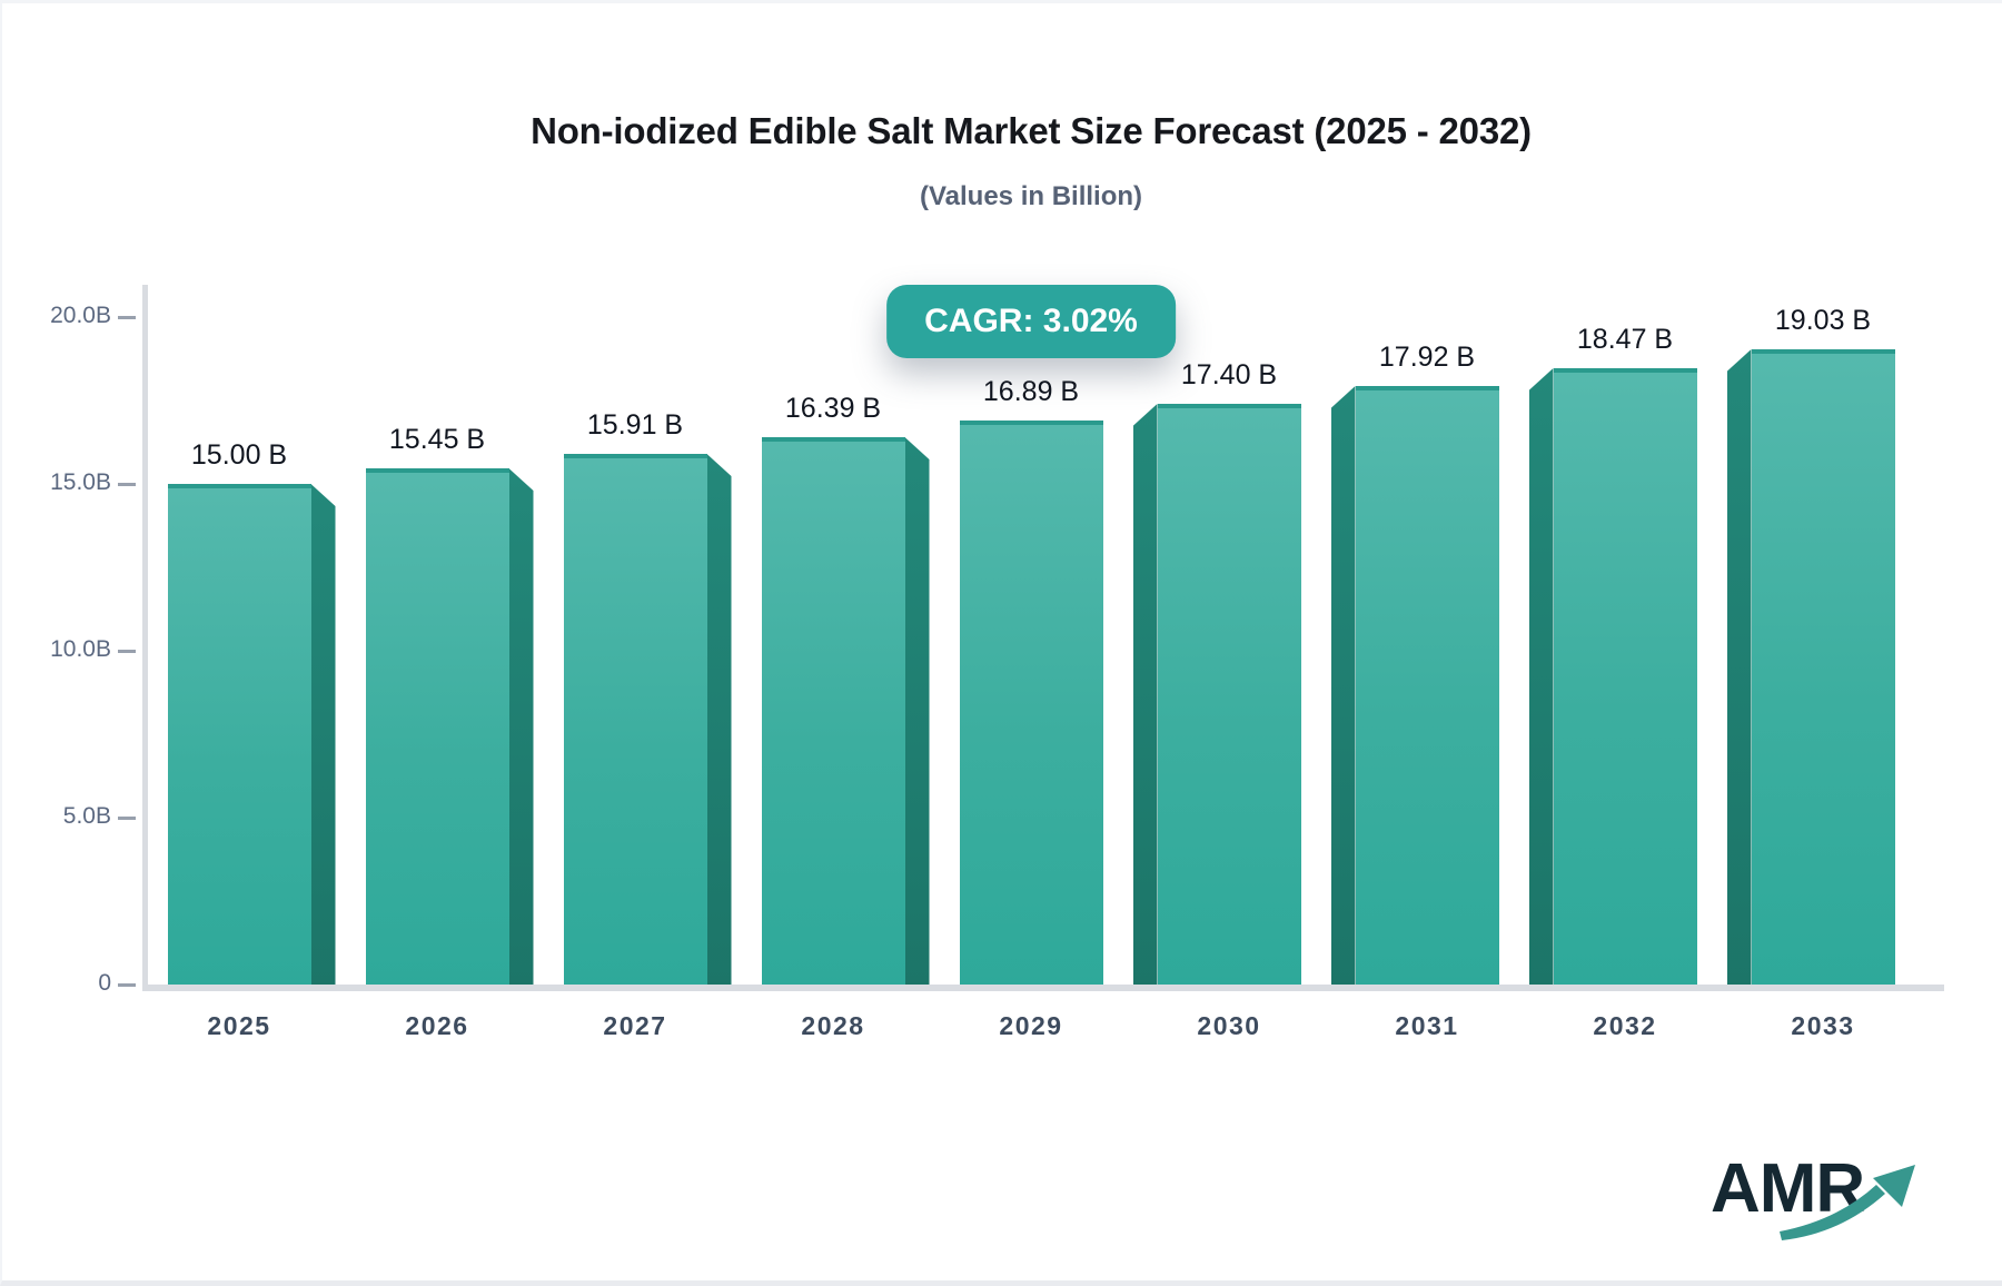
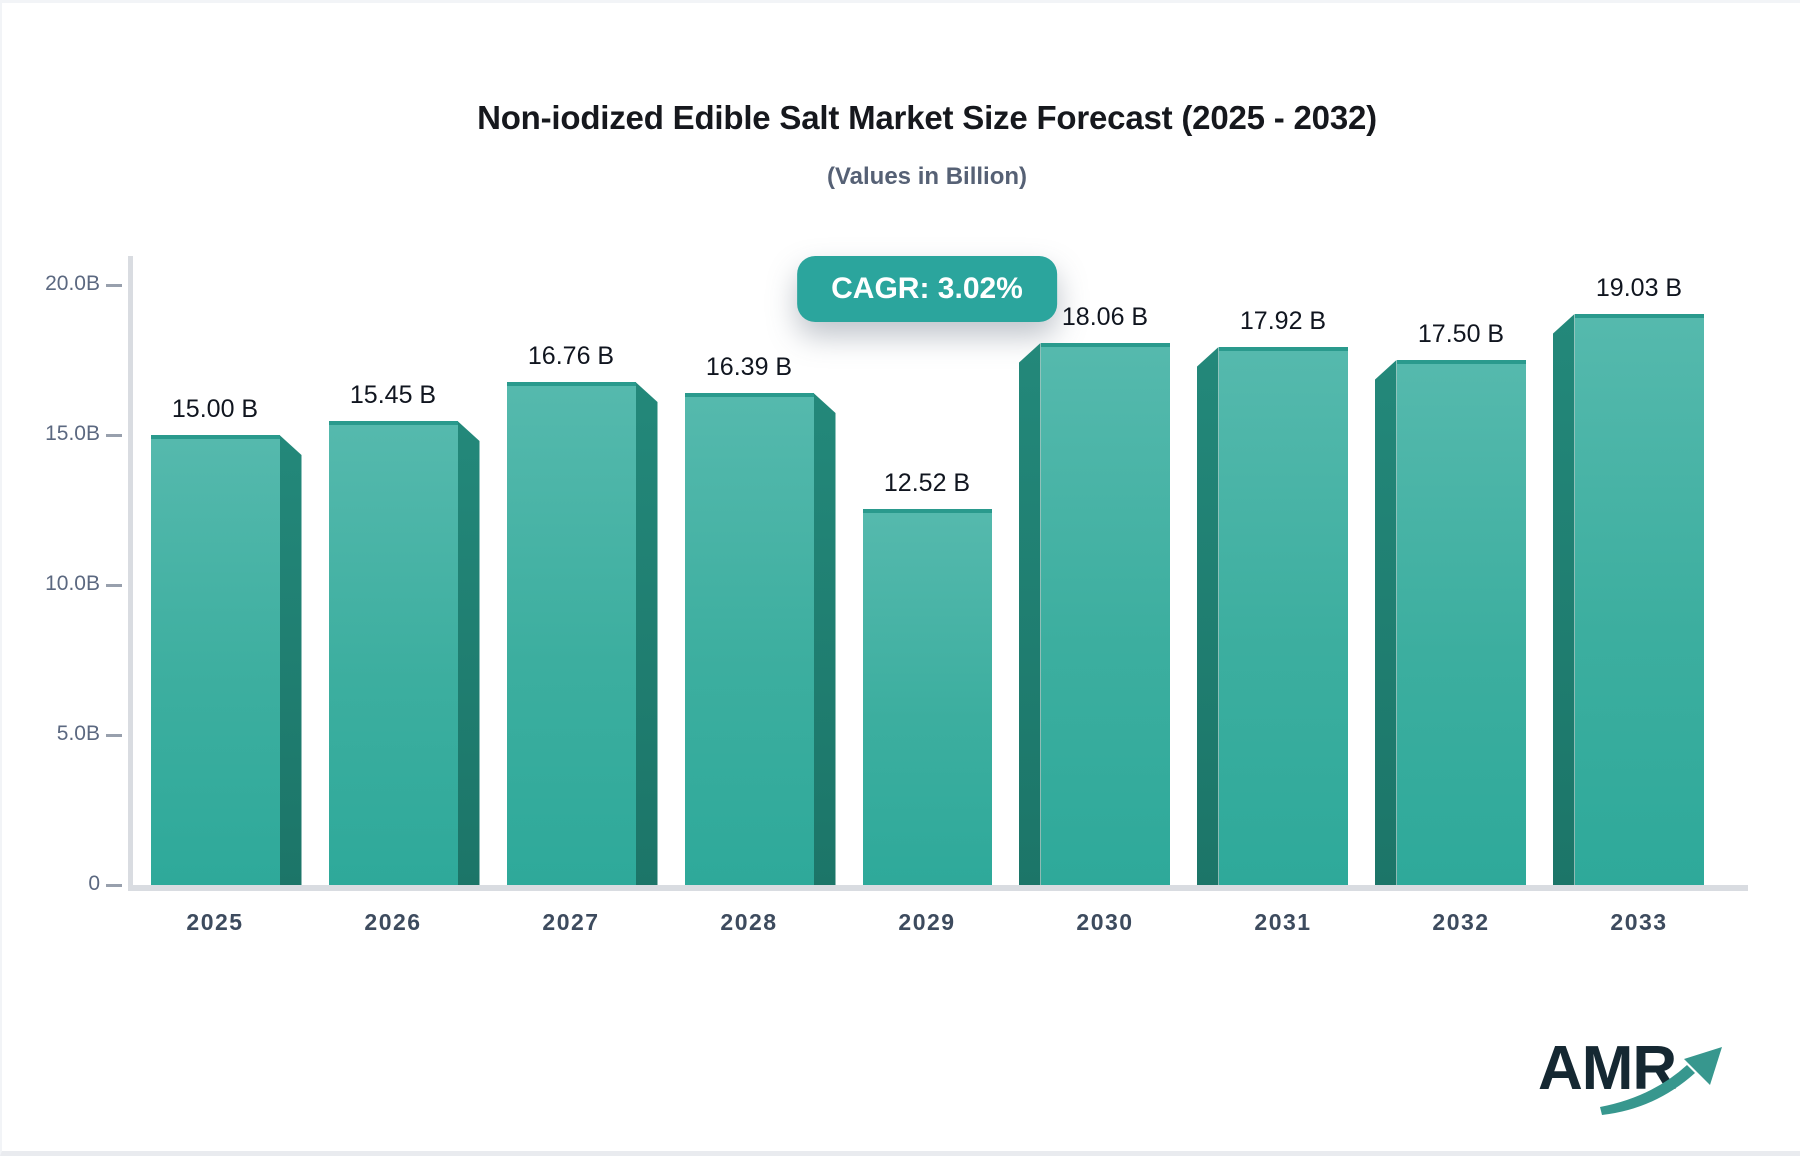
2027: 15.91 -> 16.76
2029: 16.89 -> 12.52
2030: 17.40 -> 18.06
2032: 18.47 -> 17.50
